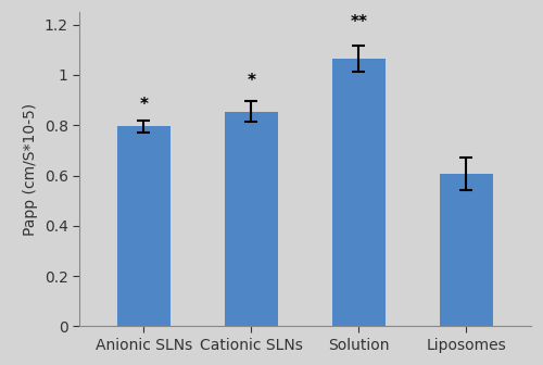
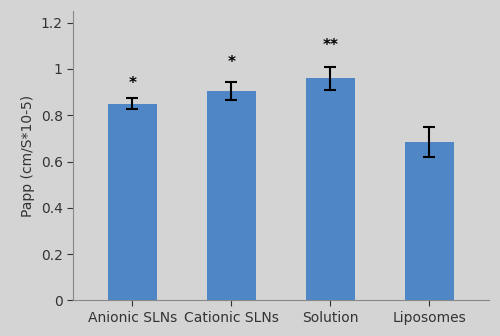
Anionic SLNs: 0.795 -> 0.850
Cationic SLNs: 0.855 -> 0.905
Solution: 1.065 -> 0.960
Liposomes: 0.605 -> 0.685
